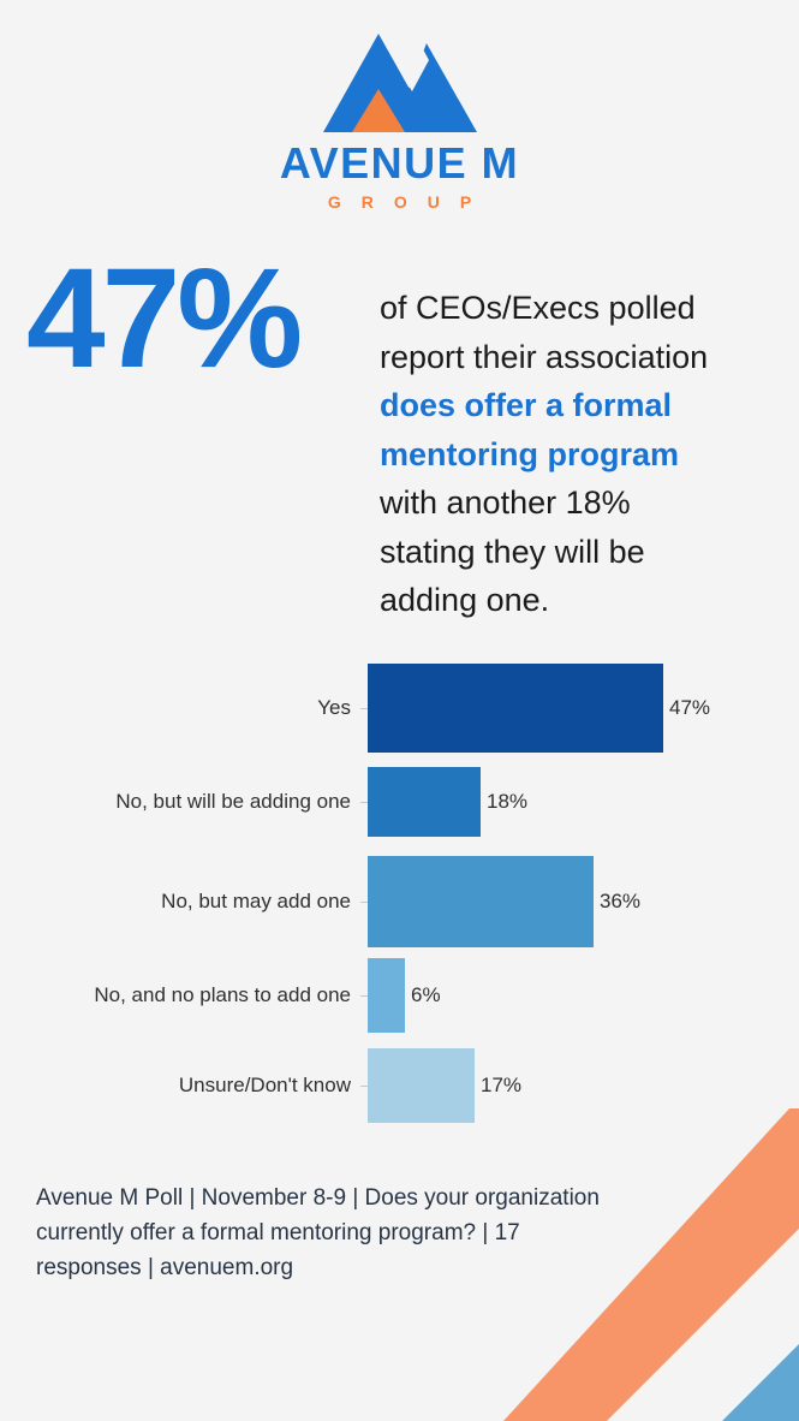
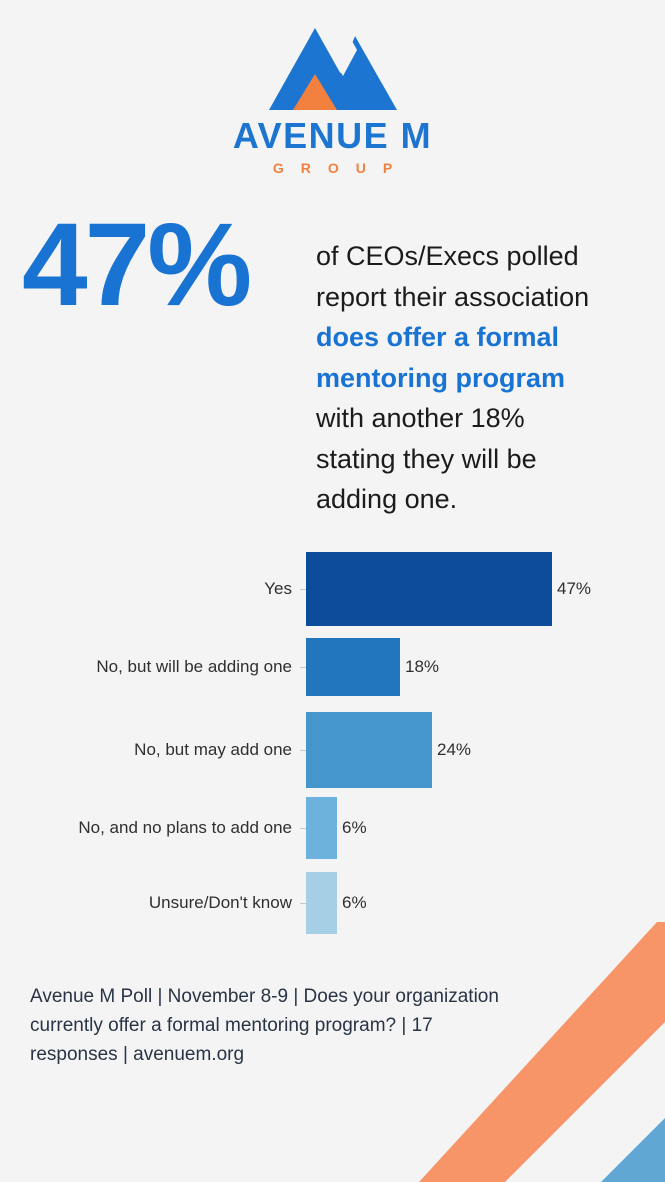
No, but may add one: 36% -> 24%
Unsure/Don't know: 17% -> 6%
